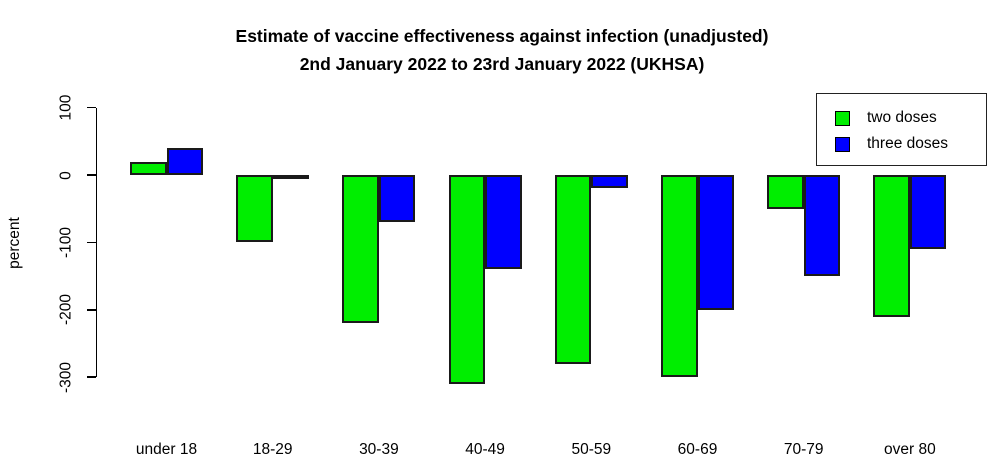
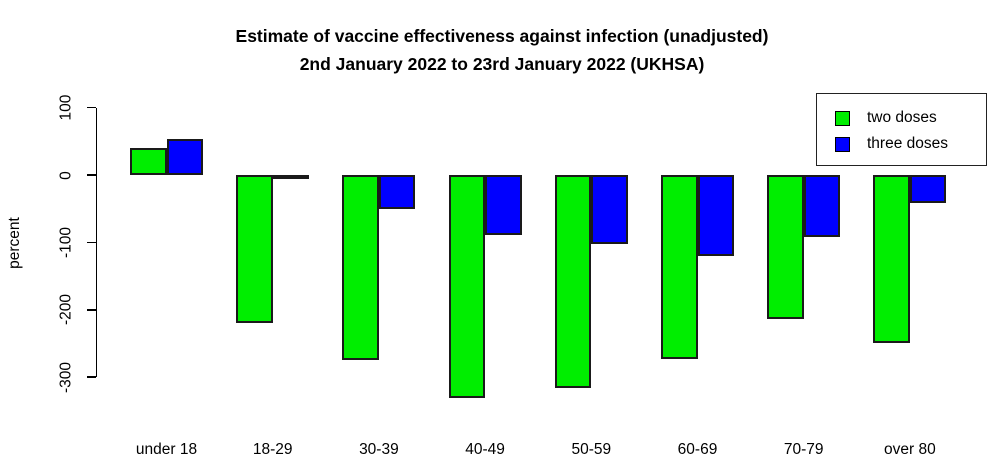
two doses/under 18: 20 -> 40
three doses/under 18: 40 -> 50
two doses/18-29: -100 -> -220
two doses/30-39: -220 -> -270
three doses/30-39: -70 -> -50
two doses/40-49: -310 -> -330
three doses/40-49: -140 -> -90
two doses/50-59: -280 -> -320
three doses/50-59: -20 -> -100
two doses/60-69: -300 -> -270
three doses/60-69: -200 -> -120
two doses/70-79: -50 -> -210
three doses/70-79: -150 -> -90
two doses/over 80: -210 -> -250
three doses/over 80: -110 -> -40
